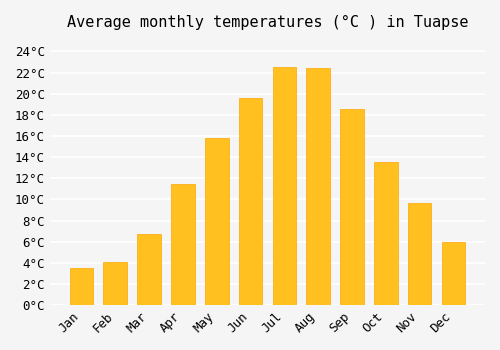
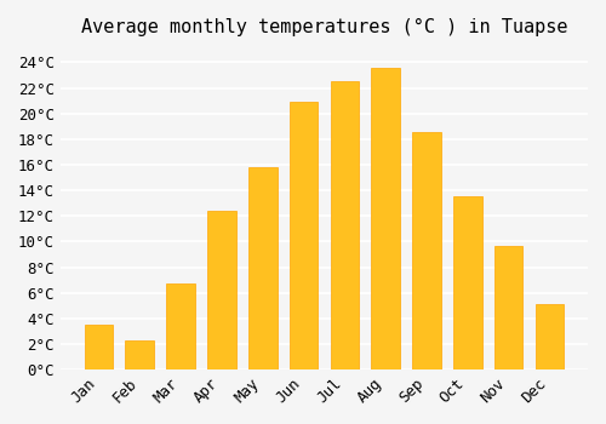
Feb: 4.1°C -> 2.3°C
Apr: 11.5°C -> 12.4°C
Jun: 19.6°C -> 20.9°C
Aug: 22.4°C -> 23.6°C
Dec: 6.0°C -> 5.1°C
